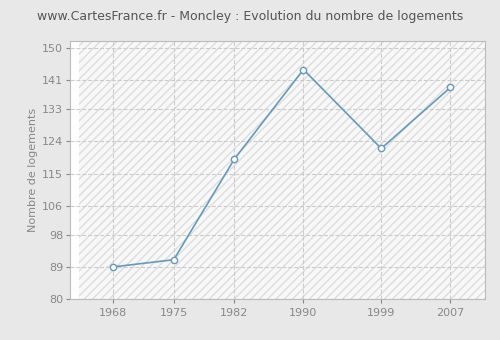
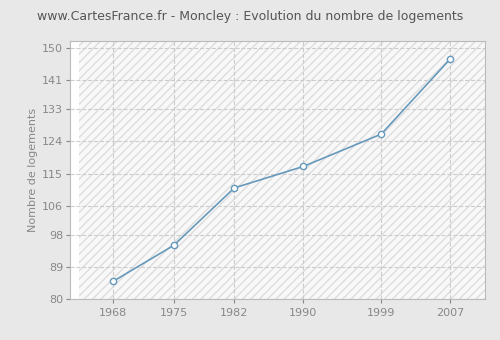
1968: 89 -> 85
1975: 91 -> 95
1982: 119 -> 111
1990: 144 -> 117
1999: 122 -> 126
2007: 139 -> 147
